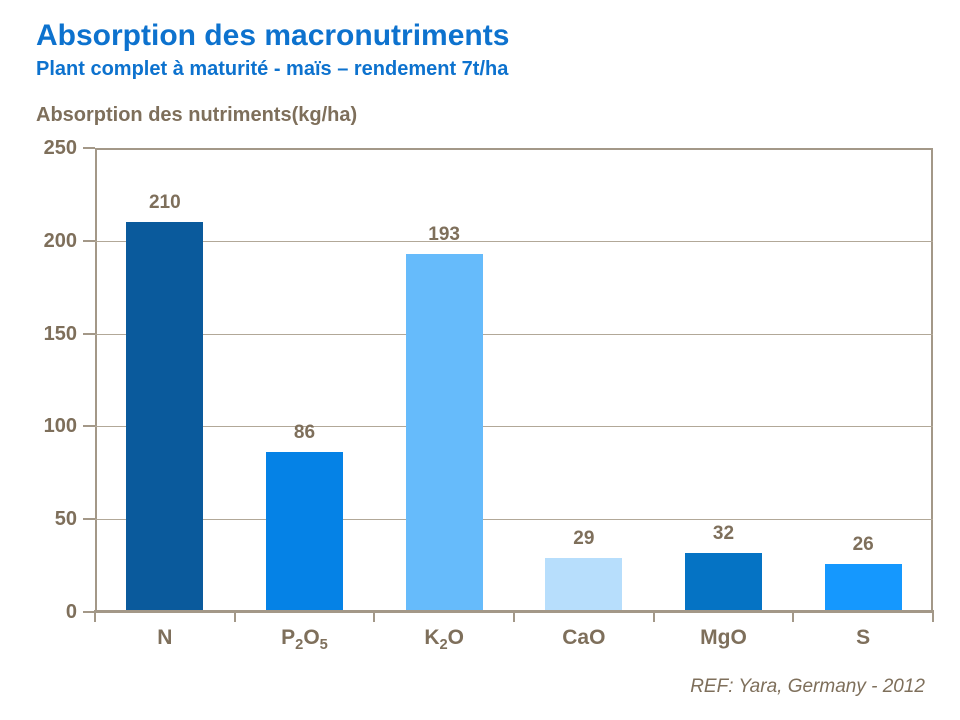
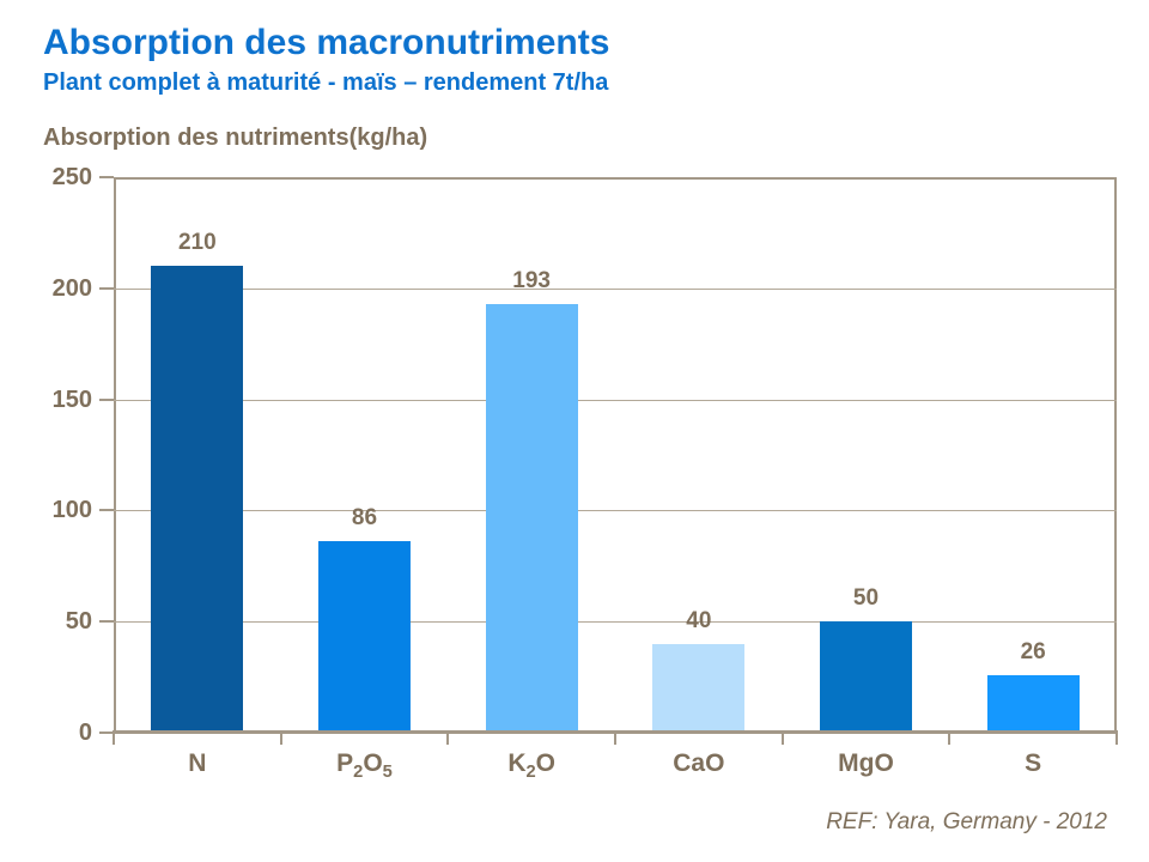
CaO: 29 -> 40
MgO: 32 -> 50
